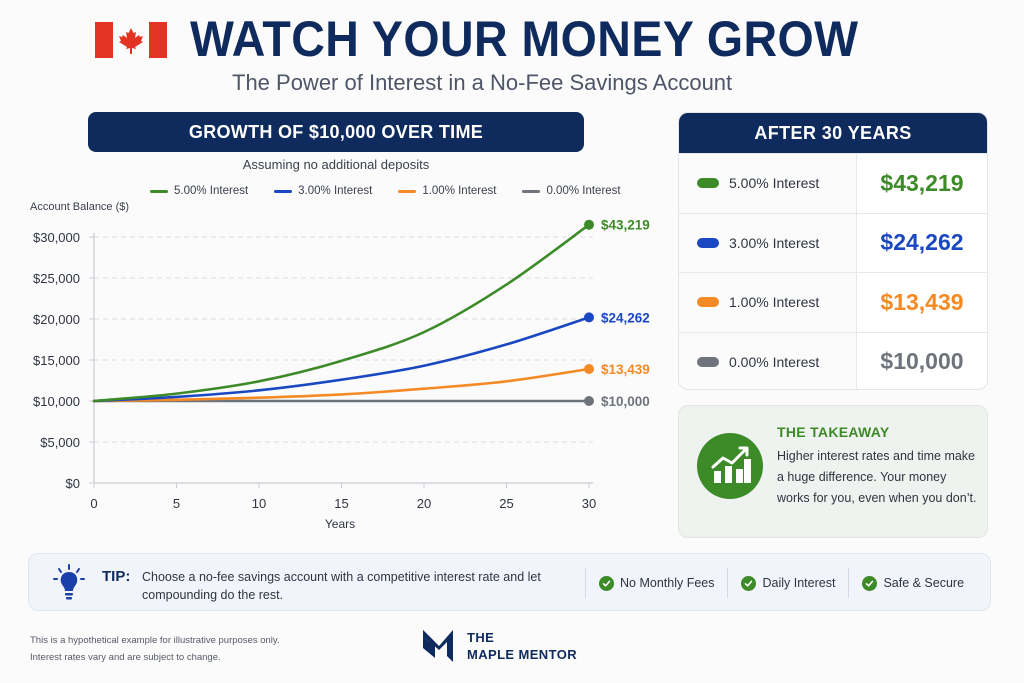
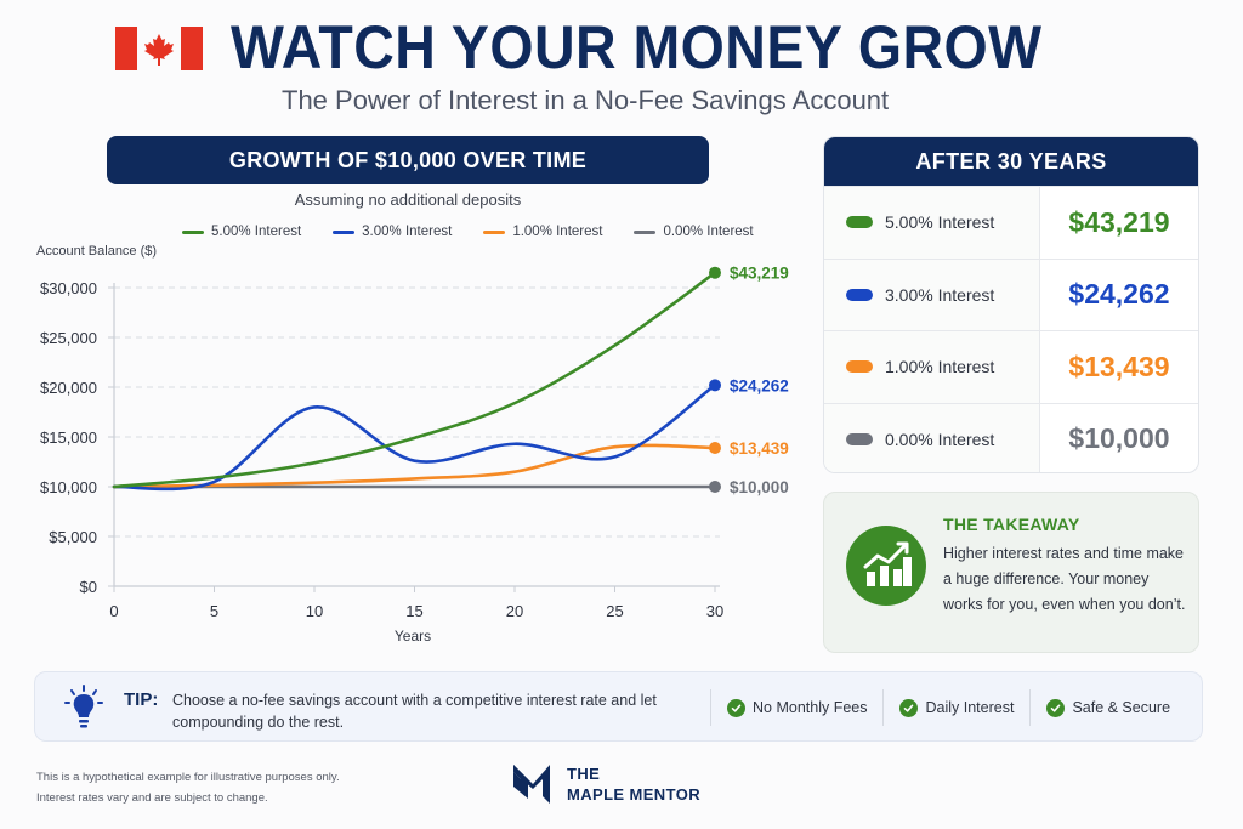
3.00% Interest/10: $11000 -> $18000
3.00% Interest/25: $17000 -> $13000
1.00% Interest/25: $12000 -> $14000
